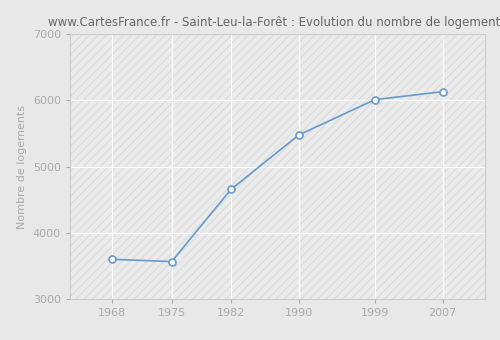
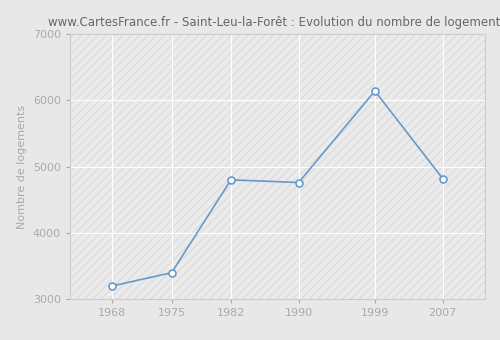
1968: 3600 -> 3200
1975: 3570 -> 3400
1982: 4660 -> 4800
1990: 5480 -> 4760
1999: 6010 -> 6140
2007: 6130 -> 4820
